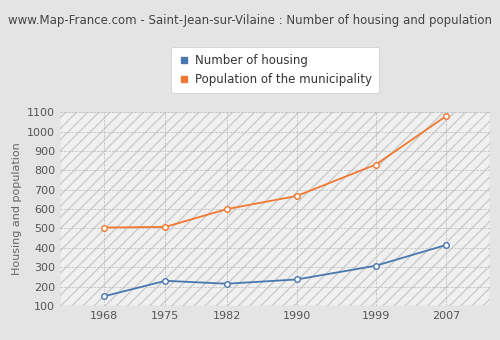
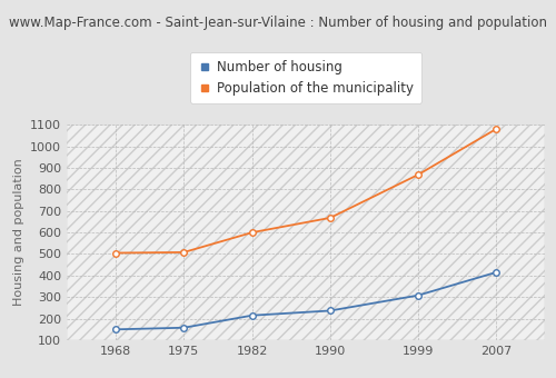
Number of housing/1975: 230 -> 160
Population of the municipality/1999: 830 -> 870
